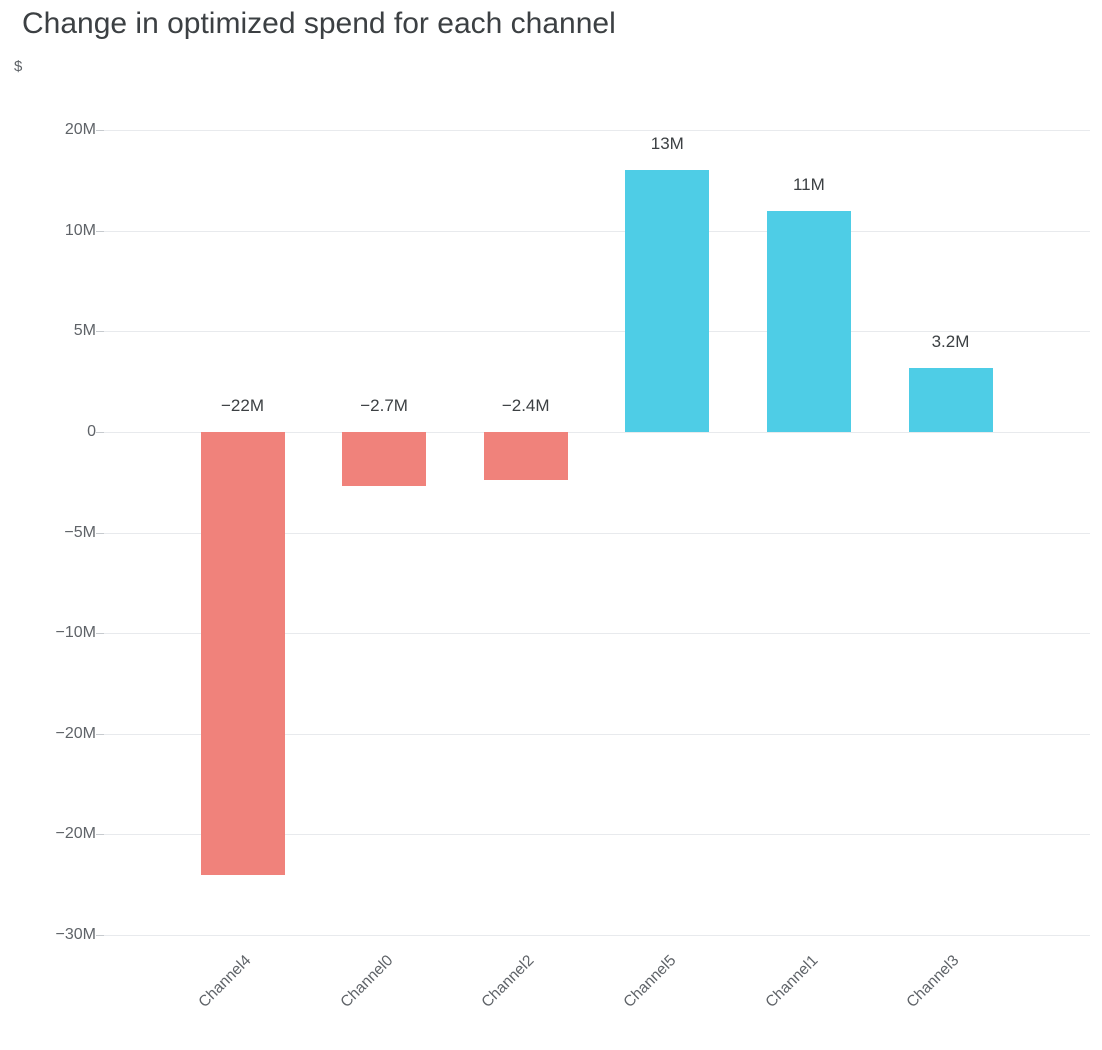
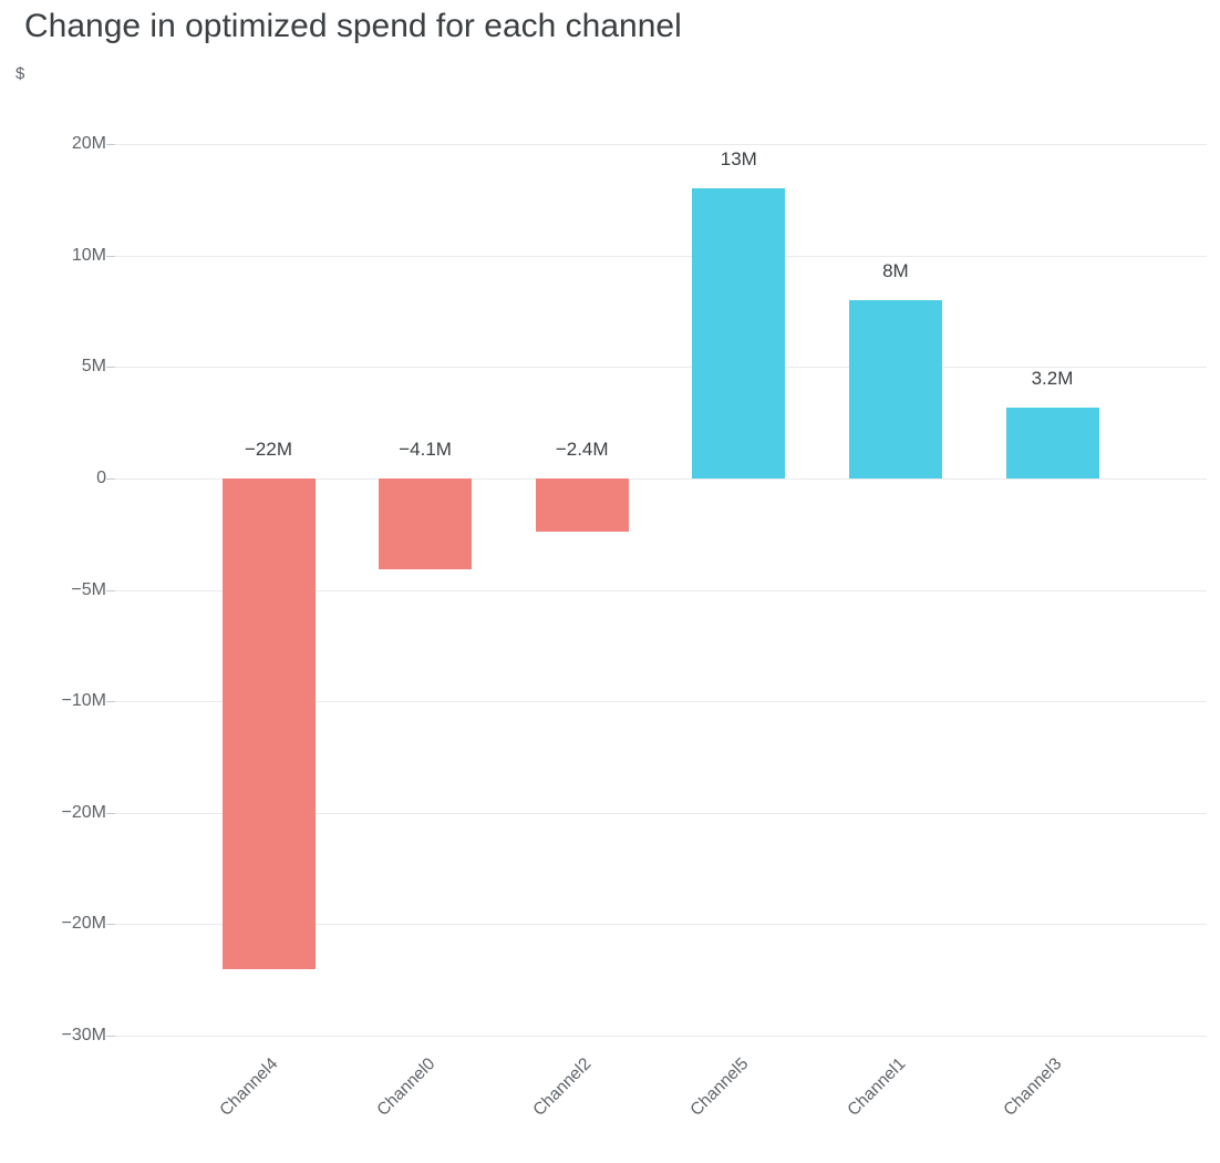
Channel0: −2.7M -> −4.1M
Channel1: 11M -> 8M
